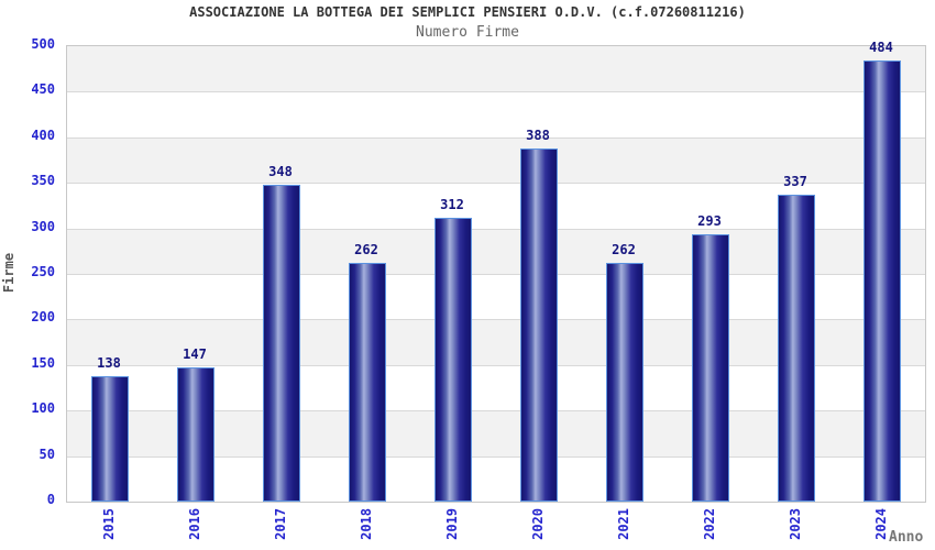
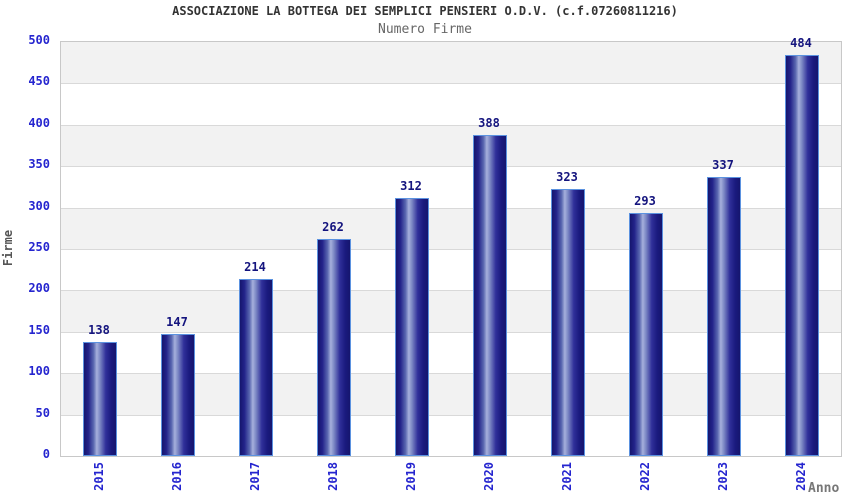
2017: 348 -> 214
2021: 262 -> 323
